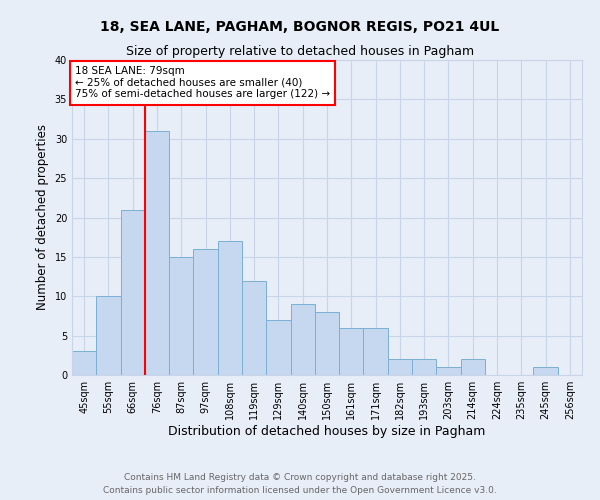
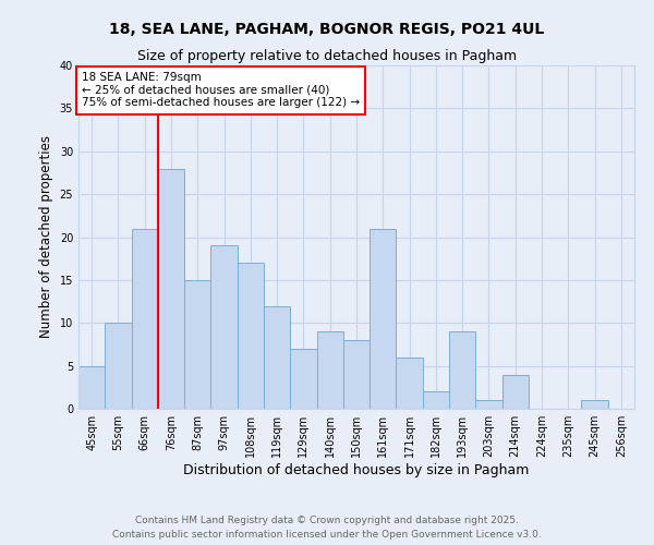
45sqm: 3 -> 5
76sqm: 31 -> 28
97sqm: 16 -> 19
161sqm: 6 -> 21
193sqm: 2 -> 9
214sqm: 2 -> 4
